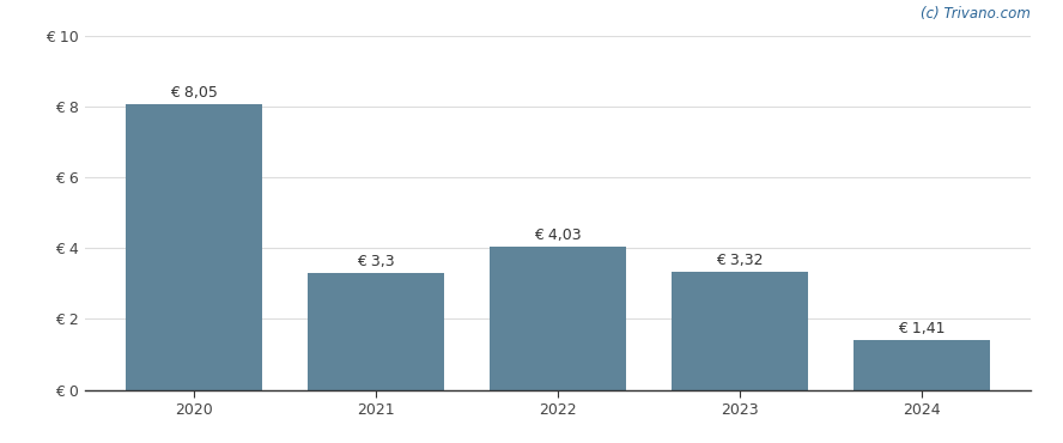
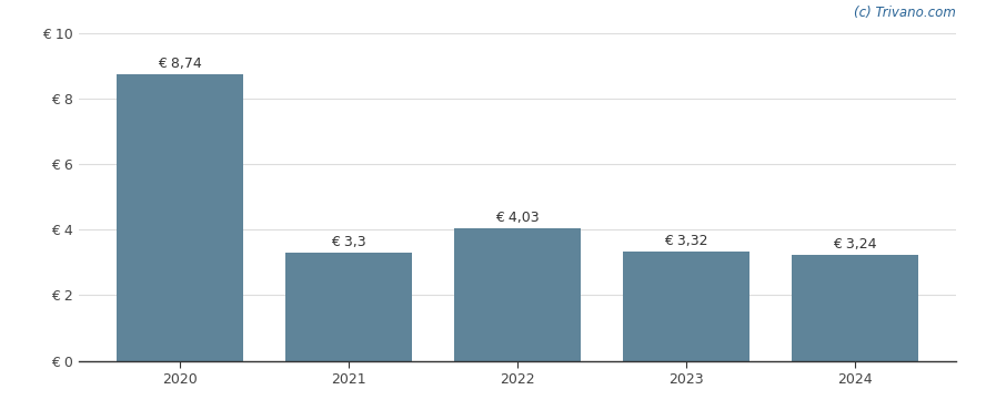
2020: 8,05 -> 8,74
2024: 1,41 -> 3,24
